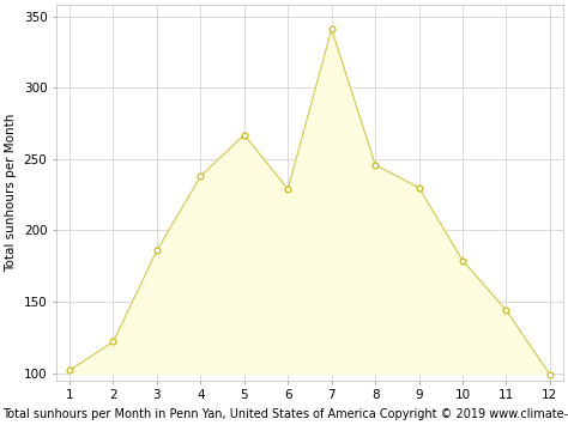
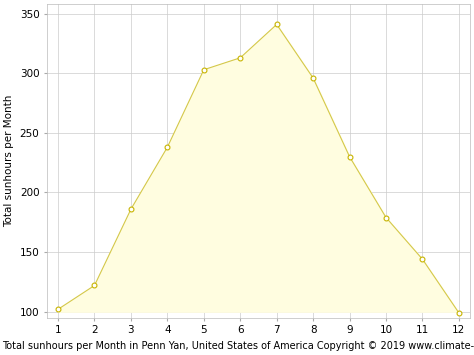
5: 267 -> 303
6: 229 -> 313
8: 246 -> 296
